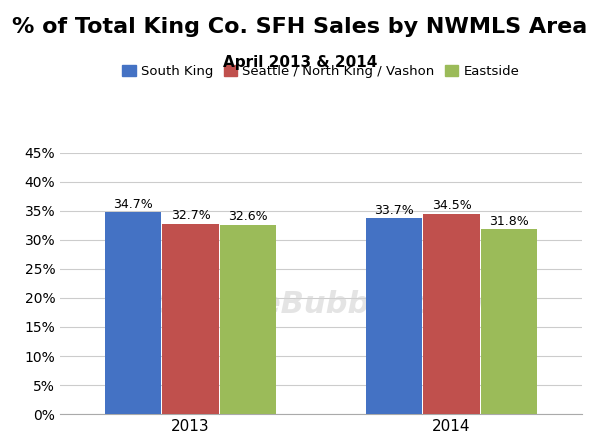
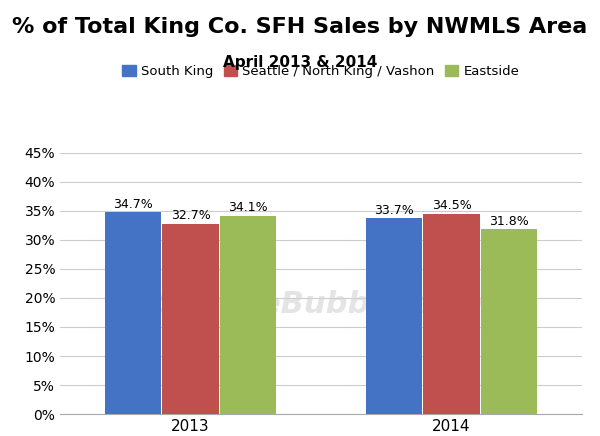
Eastside/2013: 32.6% -> 34.1%
